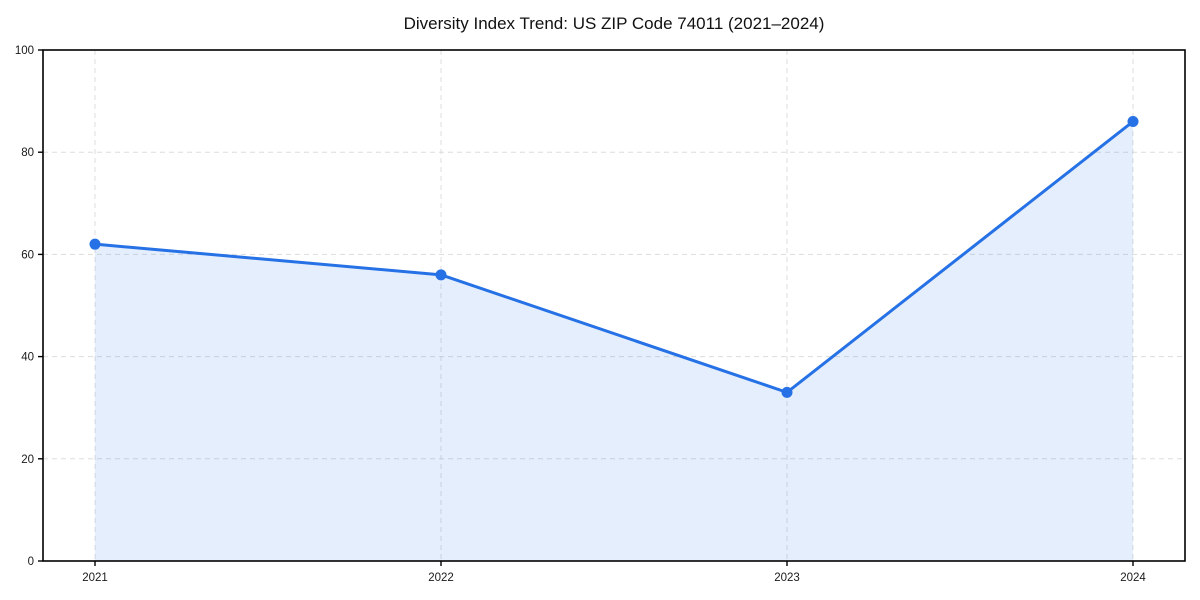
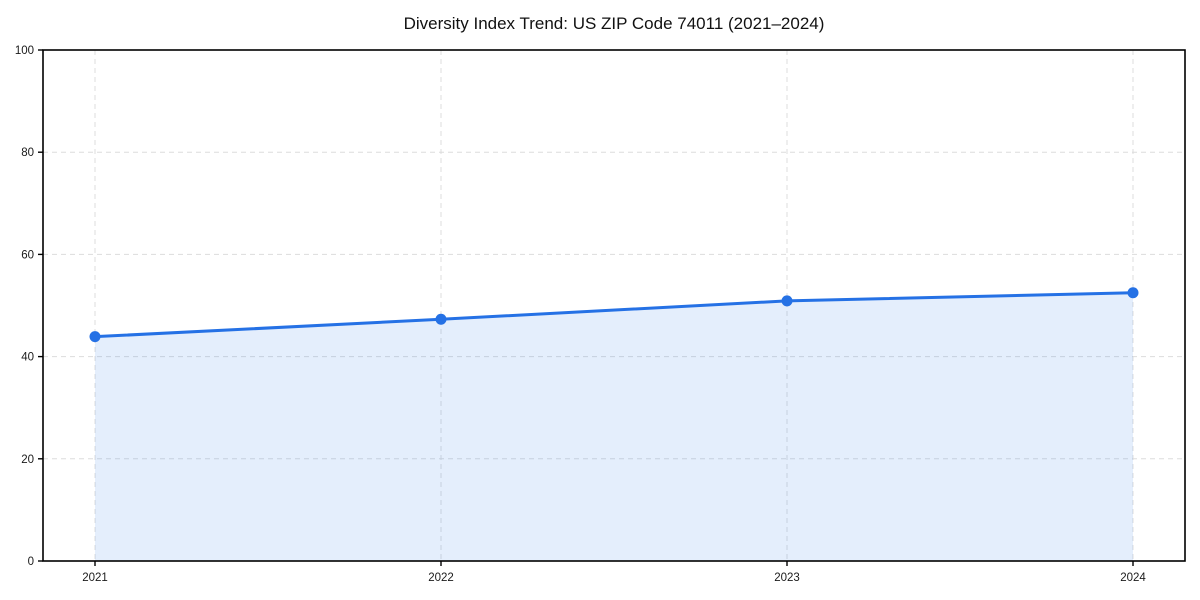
2021: 62 -> 44
2022: 56 -> 47
2023: 33 -> 51
2024: 86 -> 52
